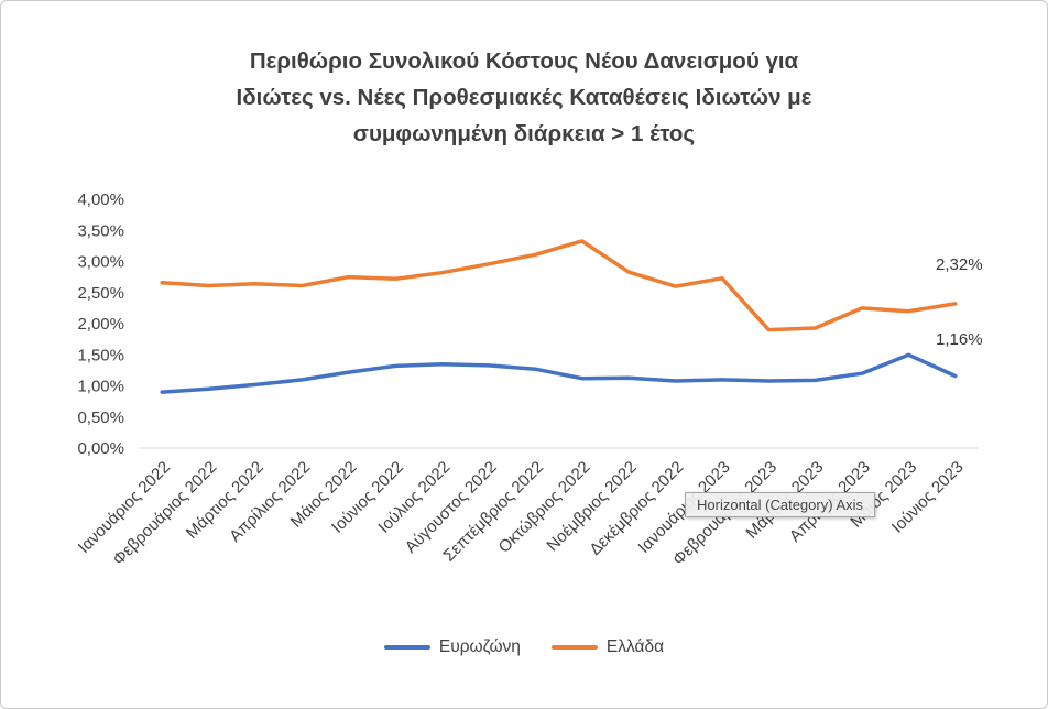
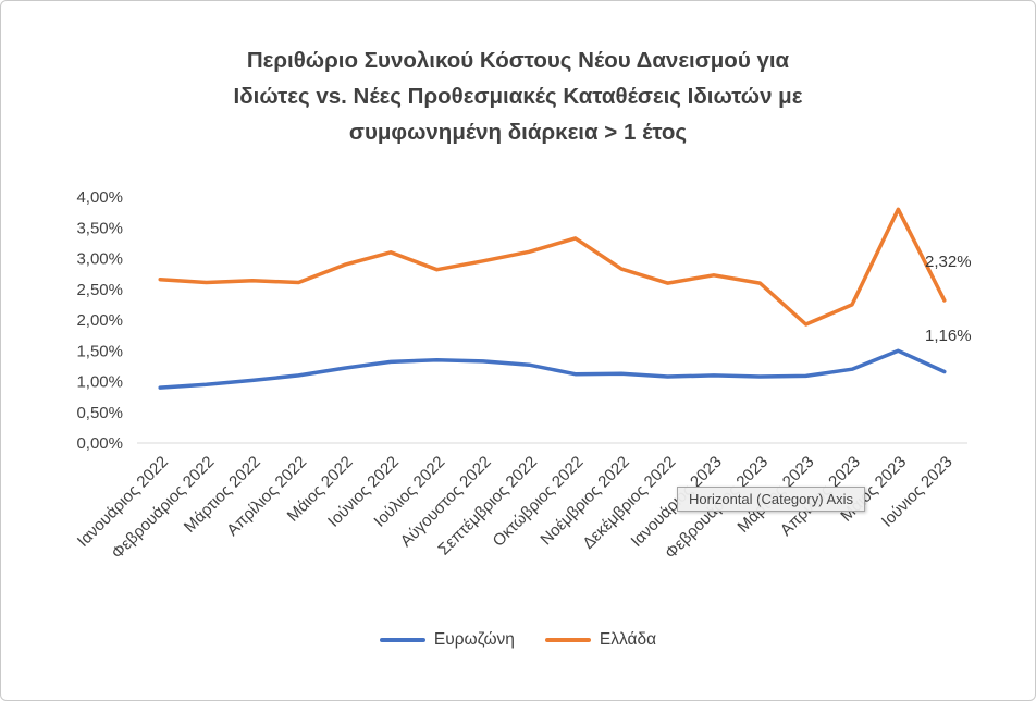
Ελλάδα/Μάιος 2022: 2,8% -> 2,9%
Ελλάδα/Ιούνιος 2022: 2,7% -> 3,1%
Ελλάδα/Φεβρουάριος 2023: 1,9% -> 2,6%
Ελλάδα/Μάιος 2023: 2,2% -> 3,8%
